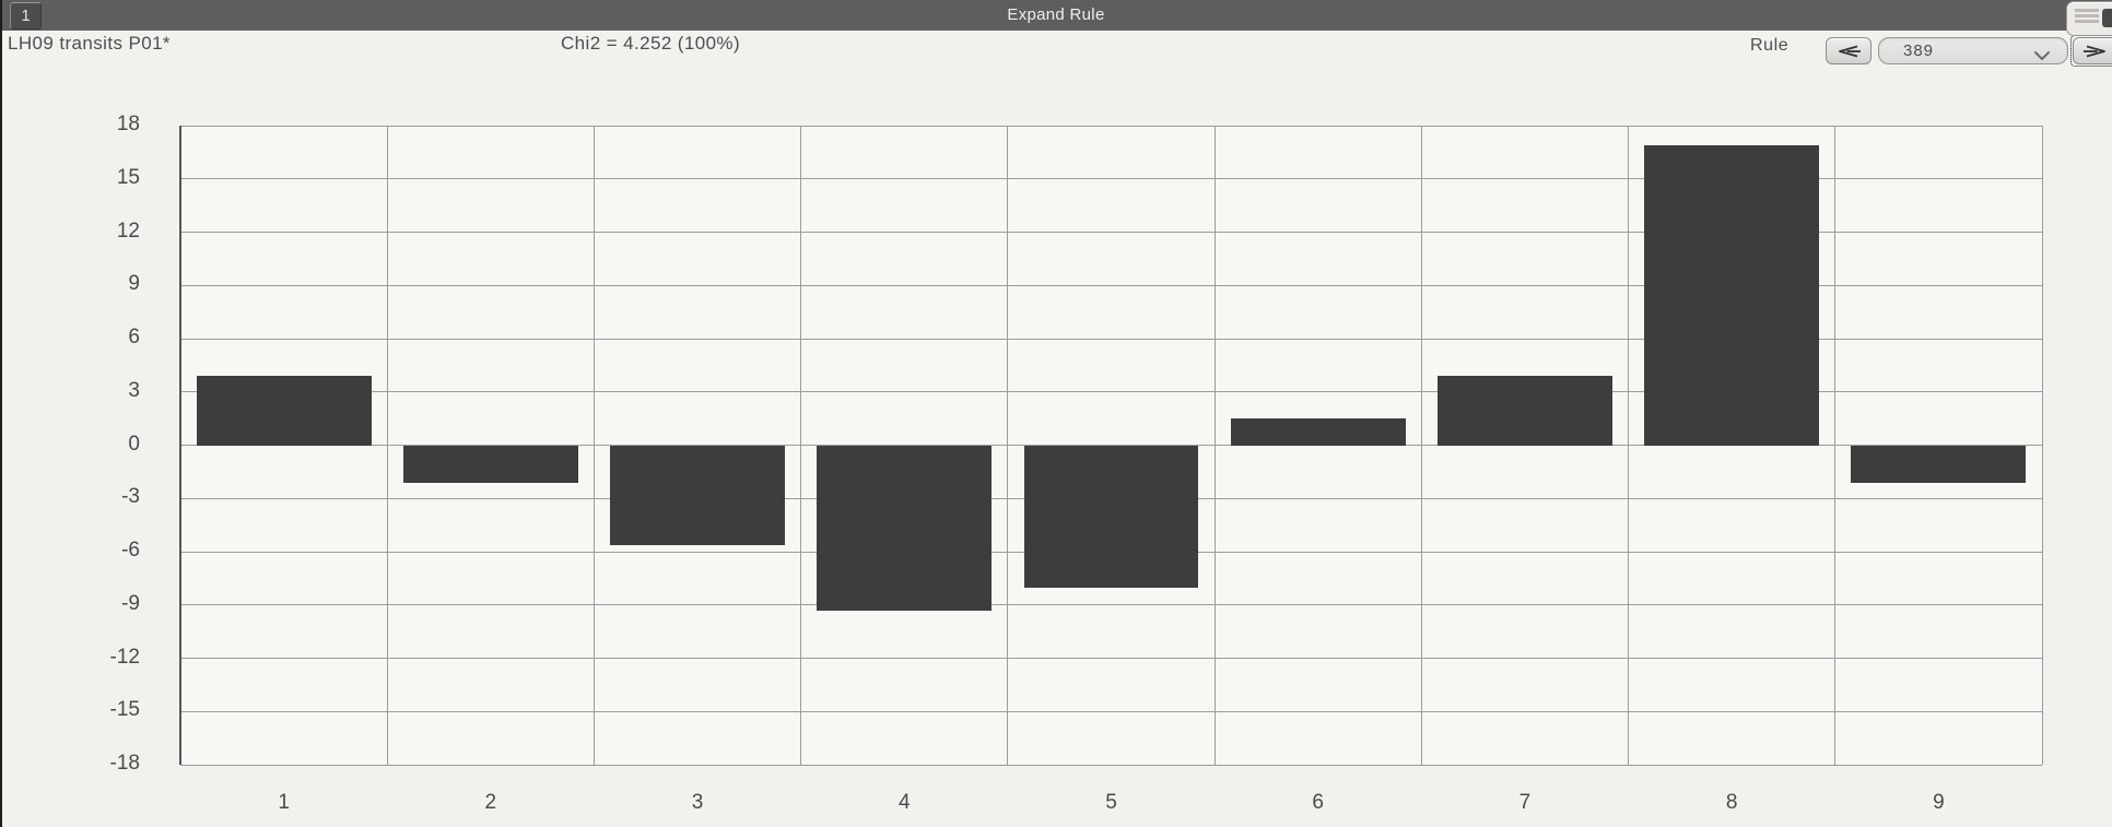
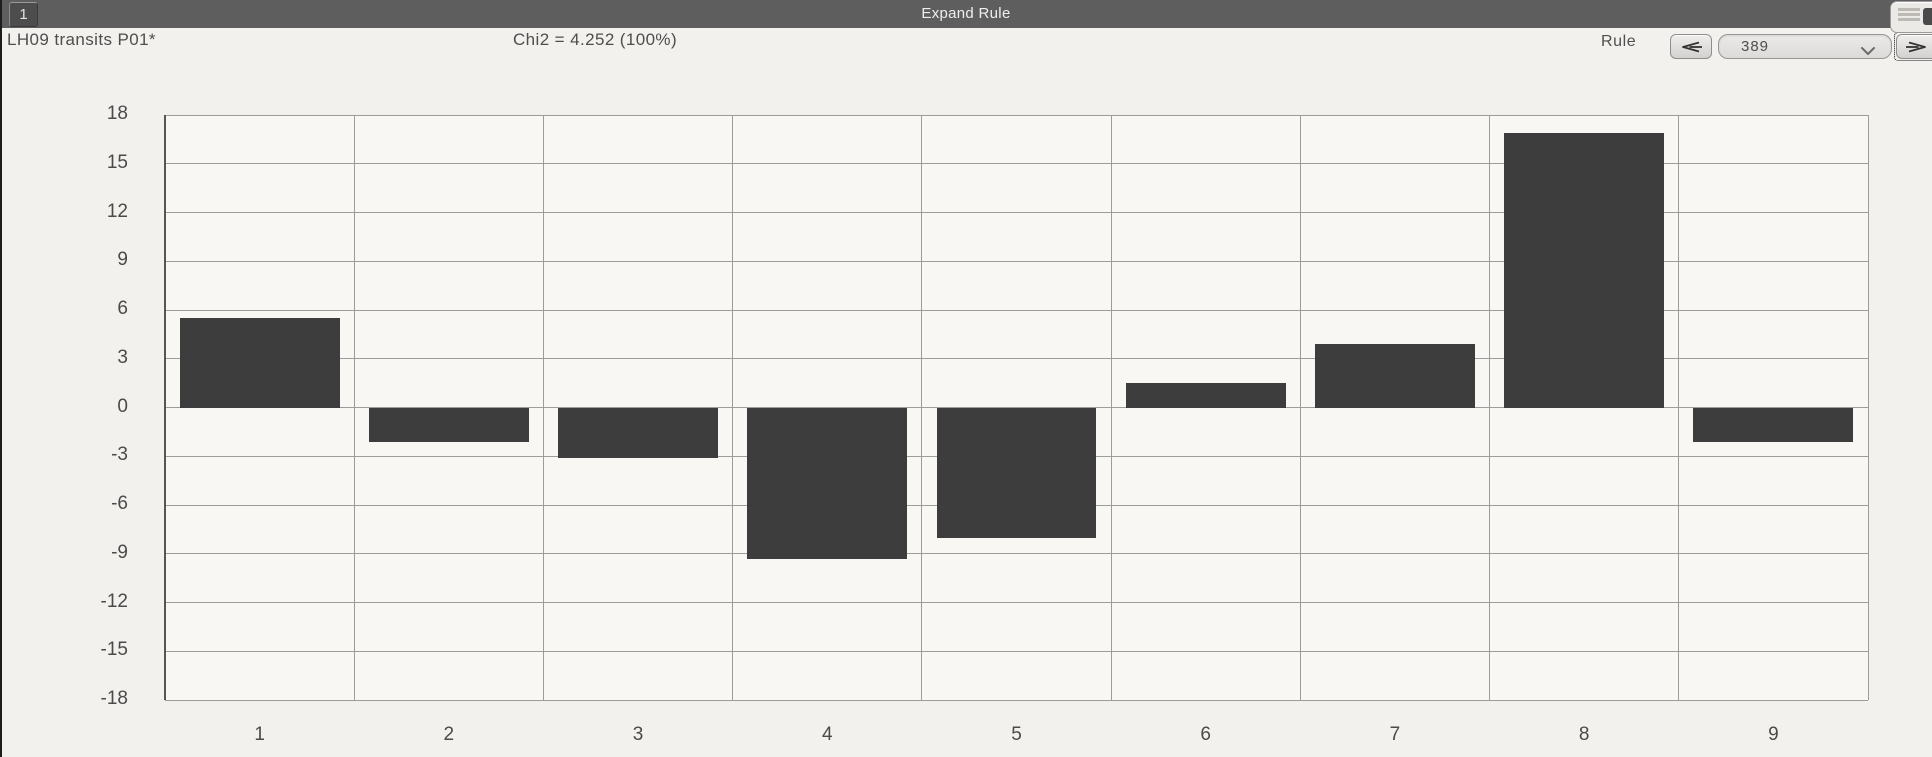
1: 3.9 -> 5.5
3: -5.6 -> -3.1
